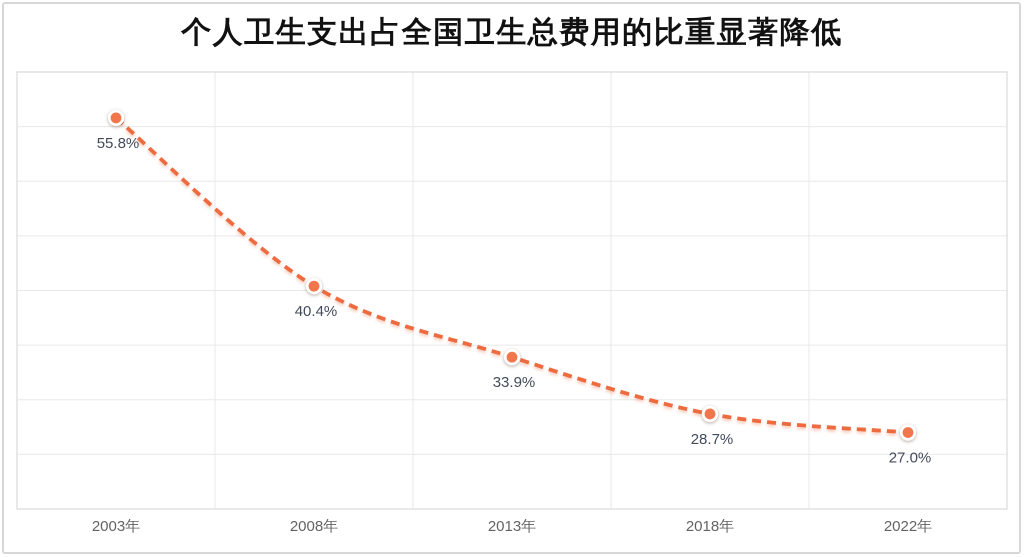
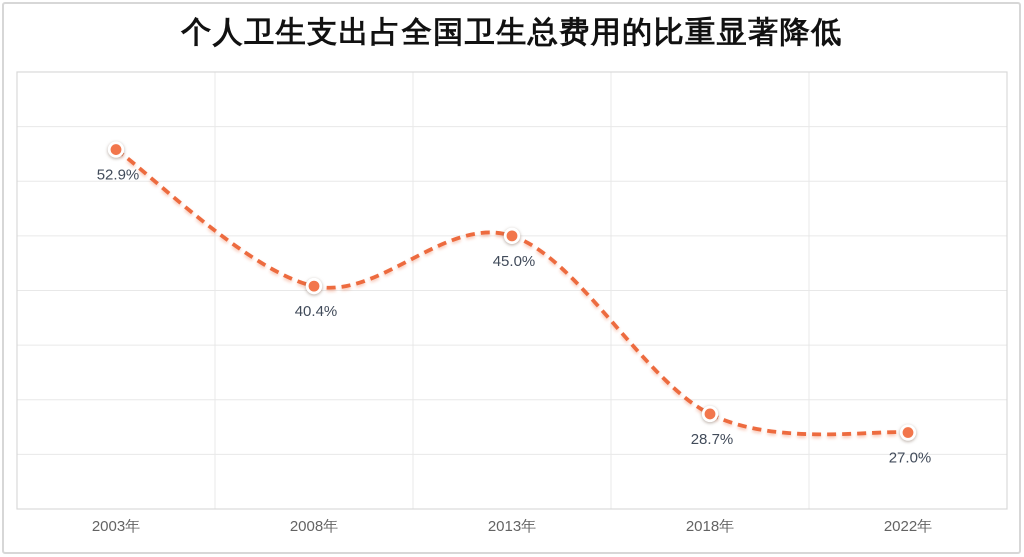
2003年: 55.8% -> 52.9%
2013年: 33.9% -> 45.0%
